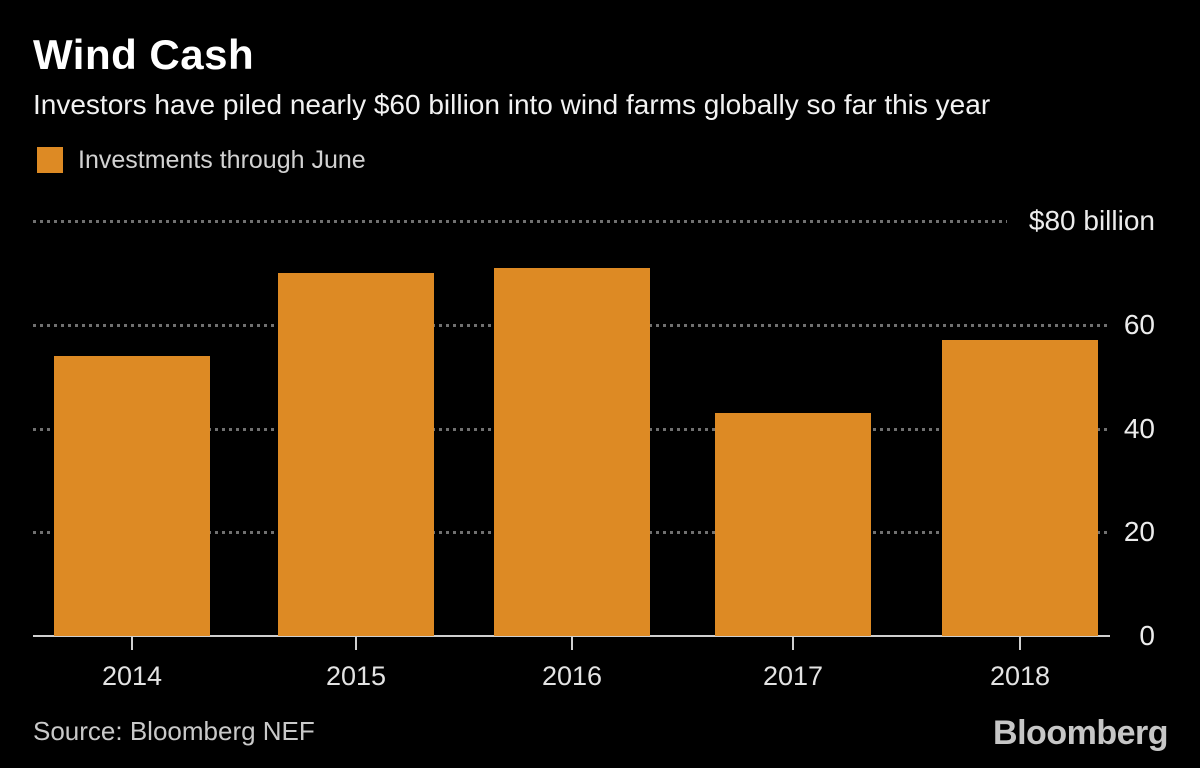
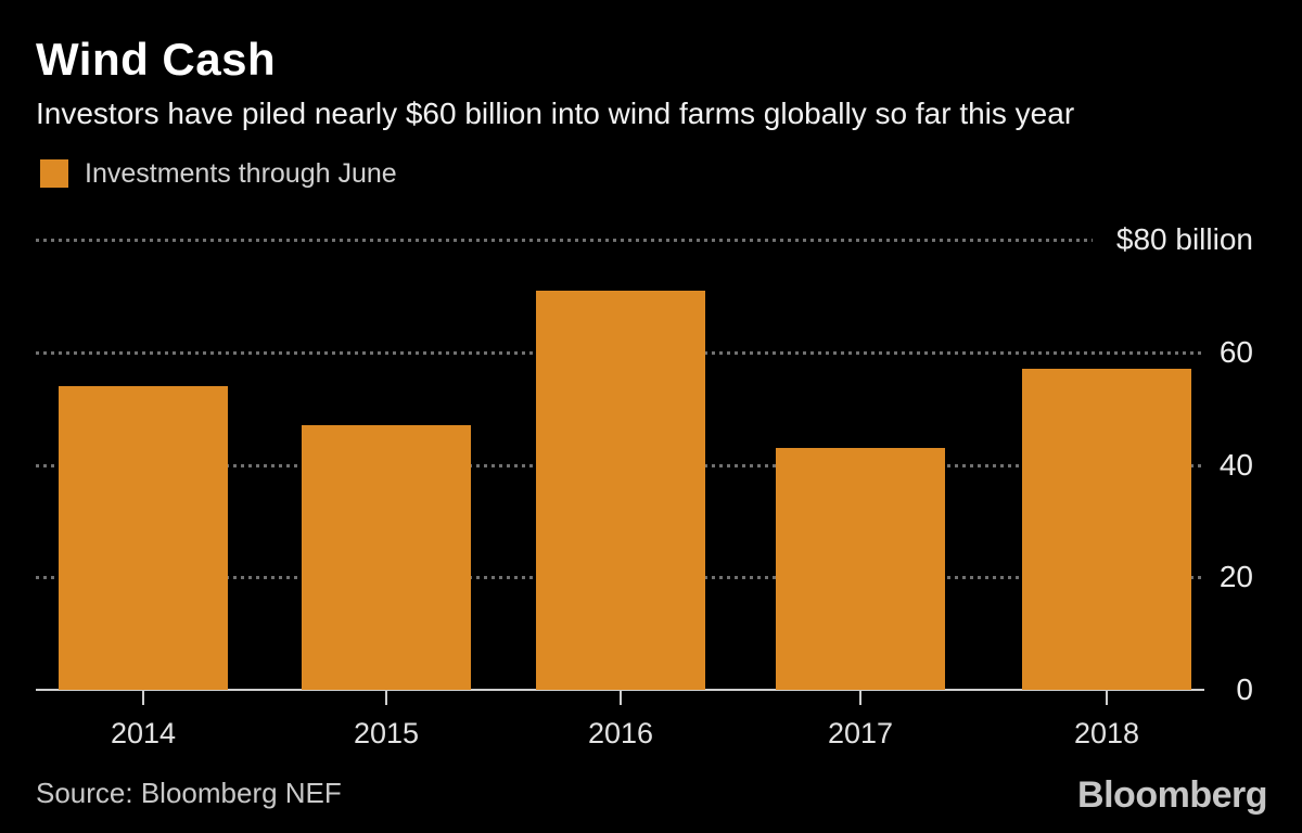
2015: 70 -> 47
